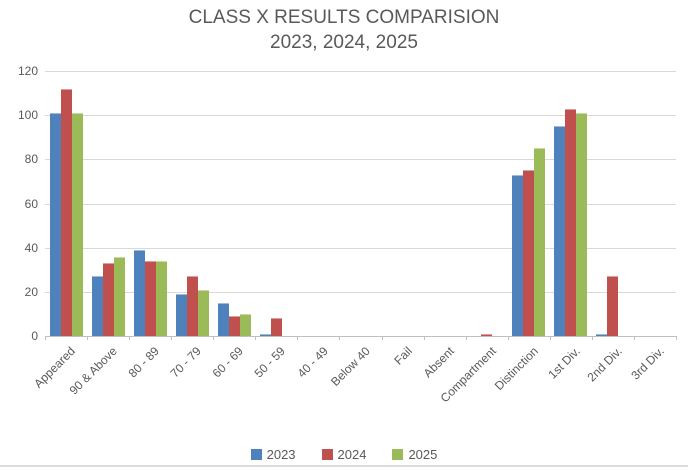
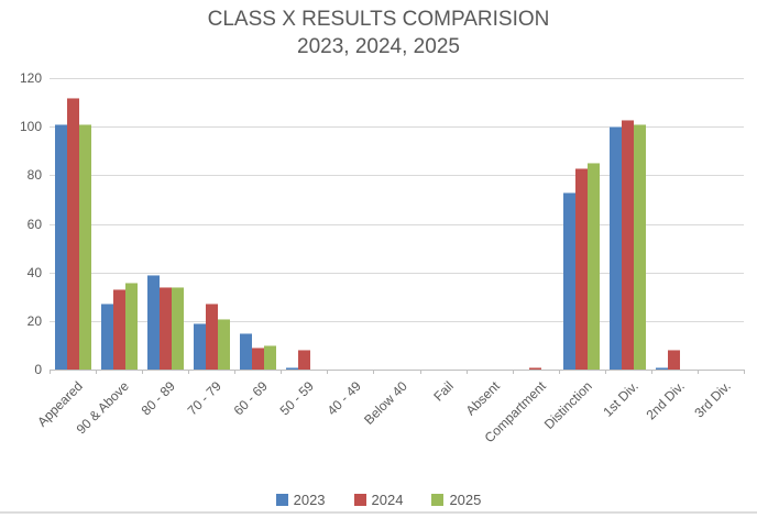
2024/Distinction: 75 -> 83
2023/1st Div.: 95 -> 100
2024/2nd Div.: 27 -> 8
